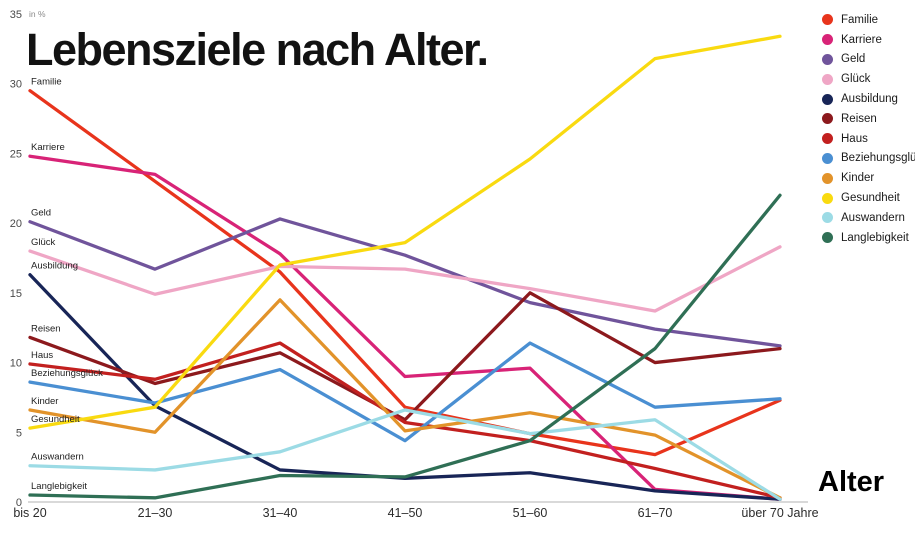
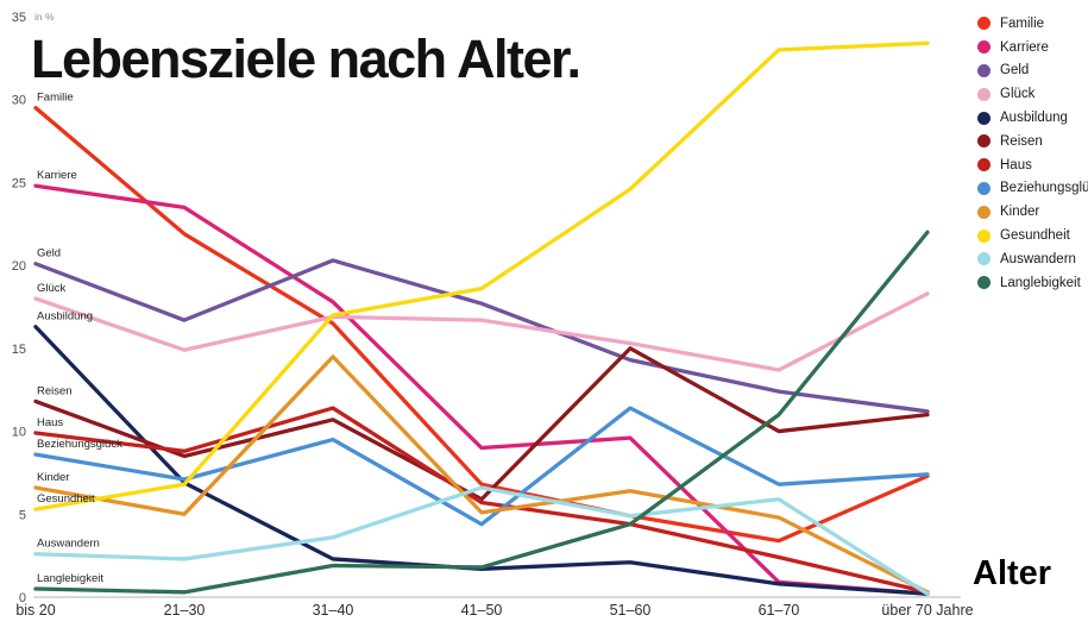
Familie/21–30: 23.0 -> 21.9
Gesundheit/61–70: 31.8 -> 33.0
